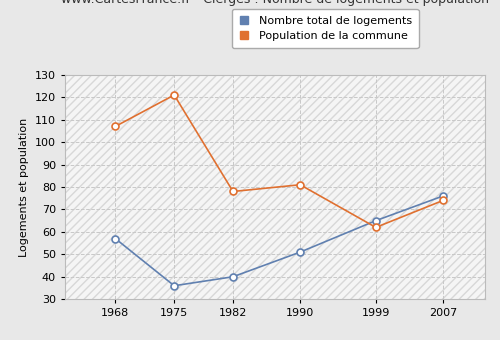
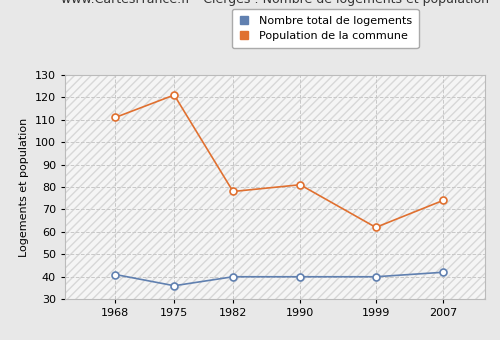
Nombre total de logements/1968: 57 -> 41
Population de la commune/1968: 107 -> 111
Nombre total de logements/1990: 51 -> 40
Nombre total de logements/1999: 65 -> 40
Nombre total de logements/2007: 76 -> 42
